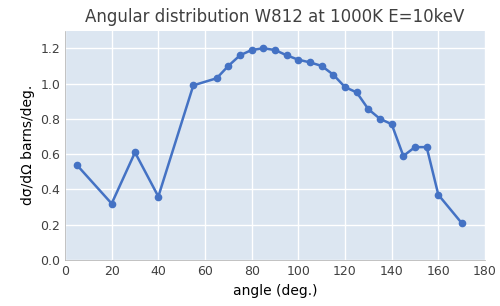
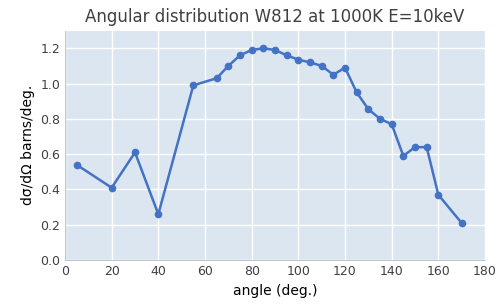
20: 0.32 -> 0.41
40: 0.36 -> 0.26
120: 0.98 -> 1.09
